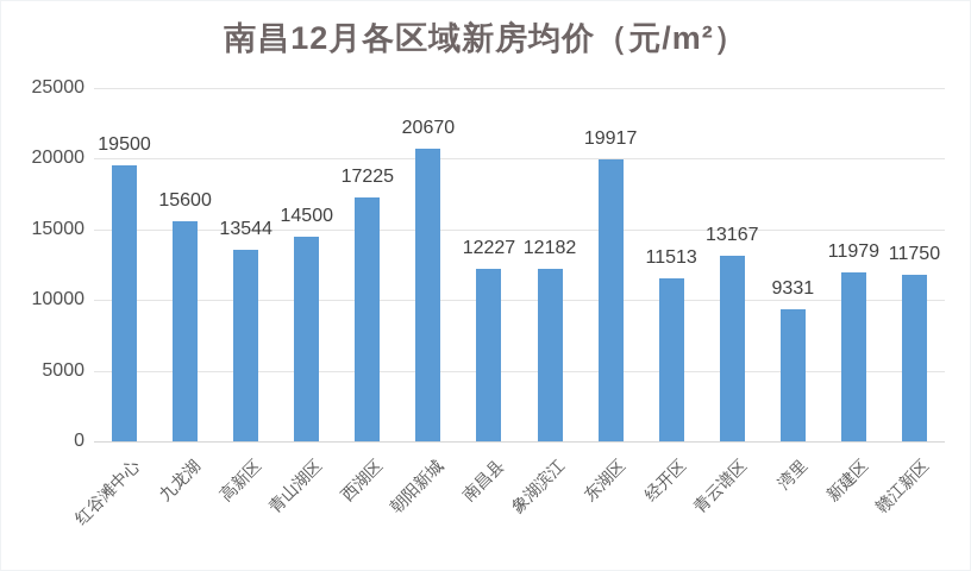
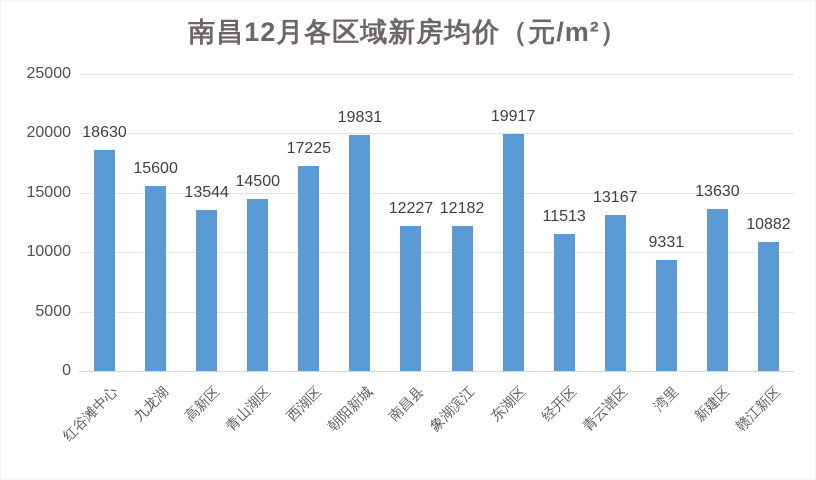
红谷滩中心: 19500 -> 18630
朝阳新城: 20670 -> 19831
新建区: 11979 -> 13630
赣江新区: 11750 -> 10882
